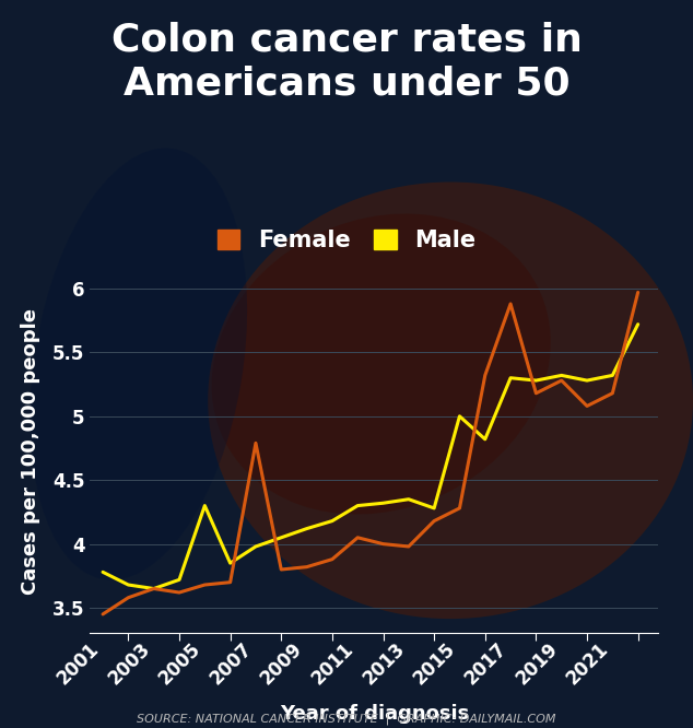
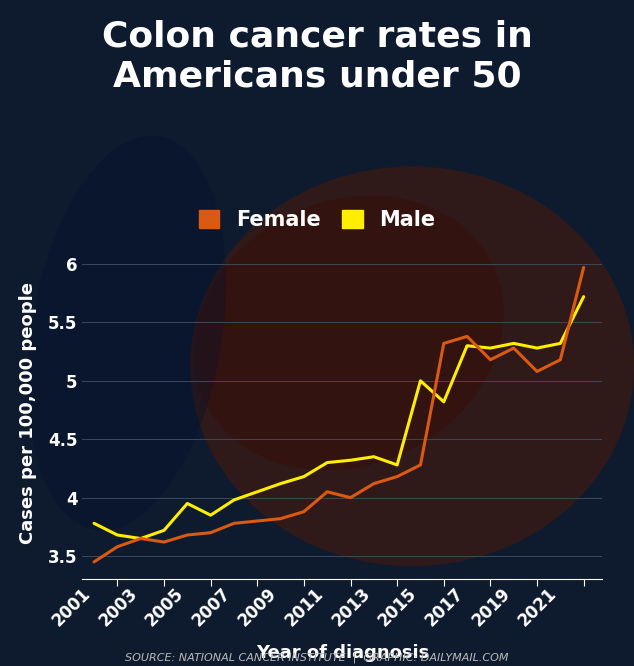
Male/2005: 4.30 -> 3.95
Female/2007: 4.79 -> 3.78
Female/2013: 3.98 -> 4.12
Female/2017: 5.88 -> 5.38
